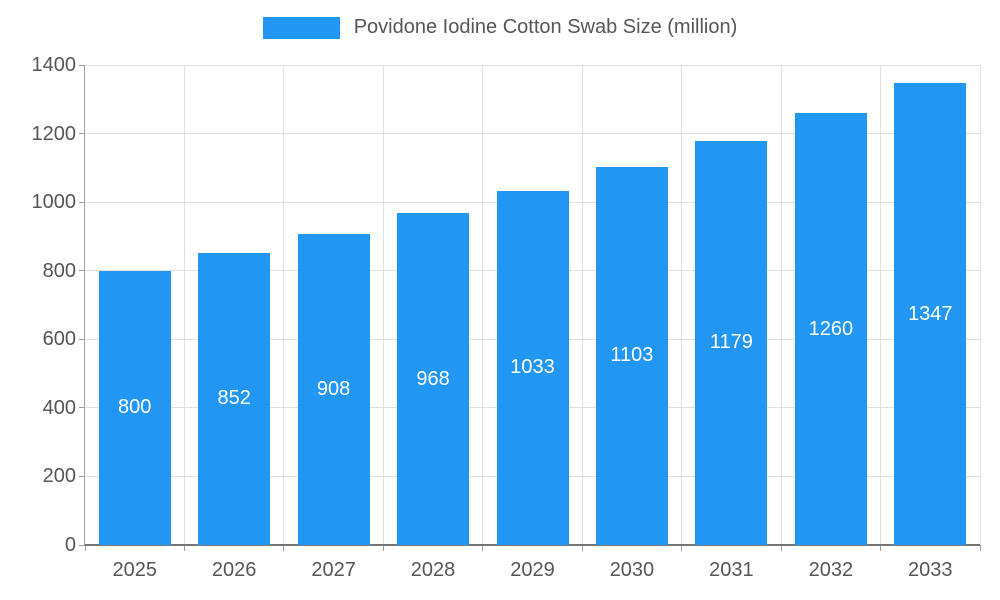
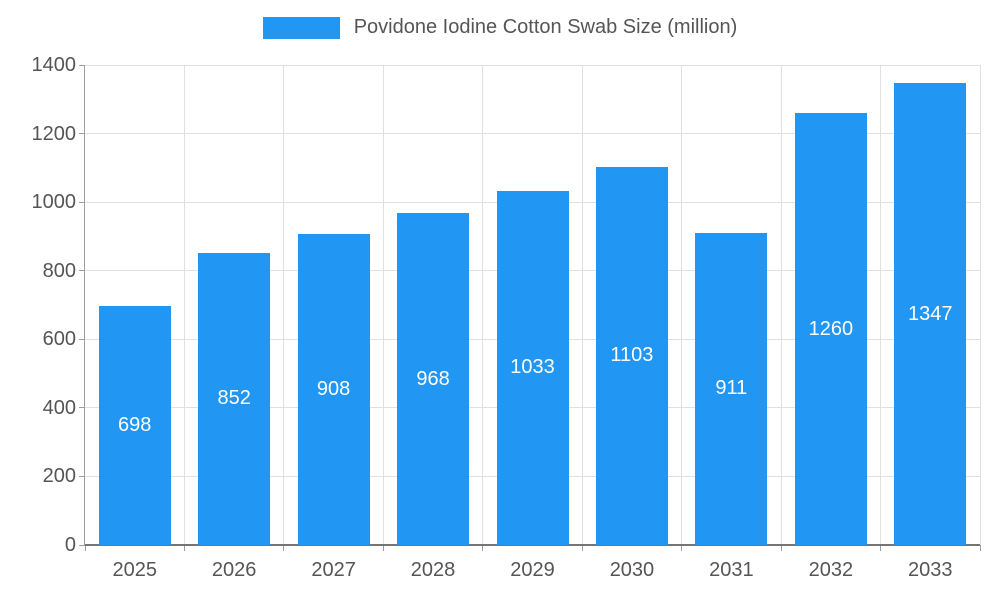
2025: 800 -> 698
2031: 1179 -> 911
